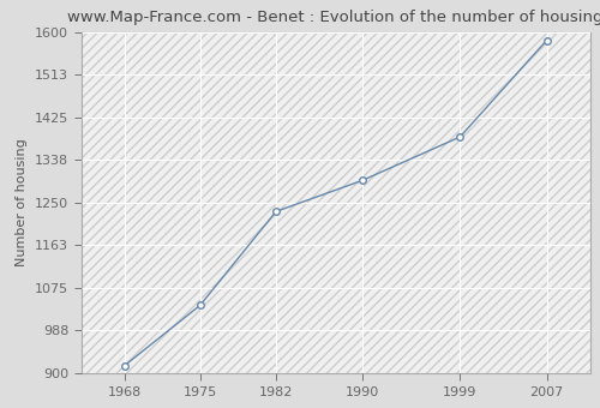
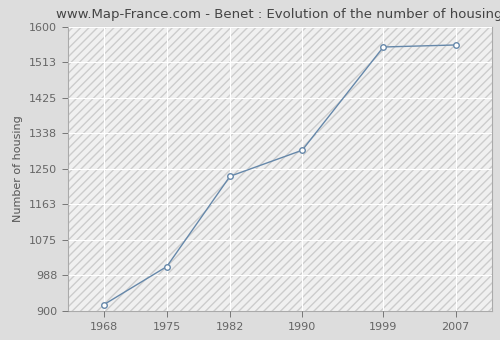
1975: 1040 -> 1010
1999: 1385 -> 1550
2007: 1583 -> 1555
